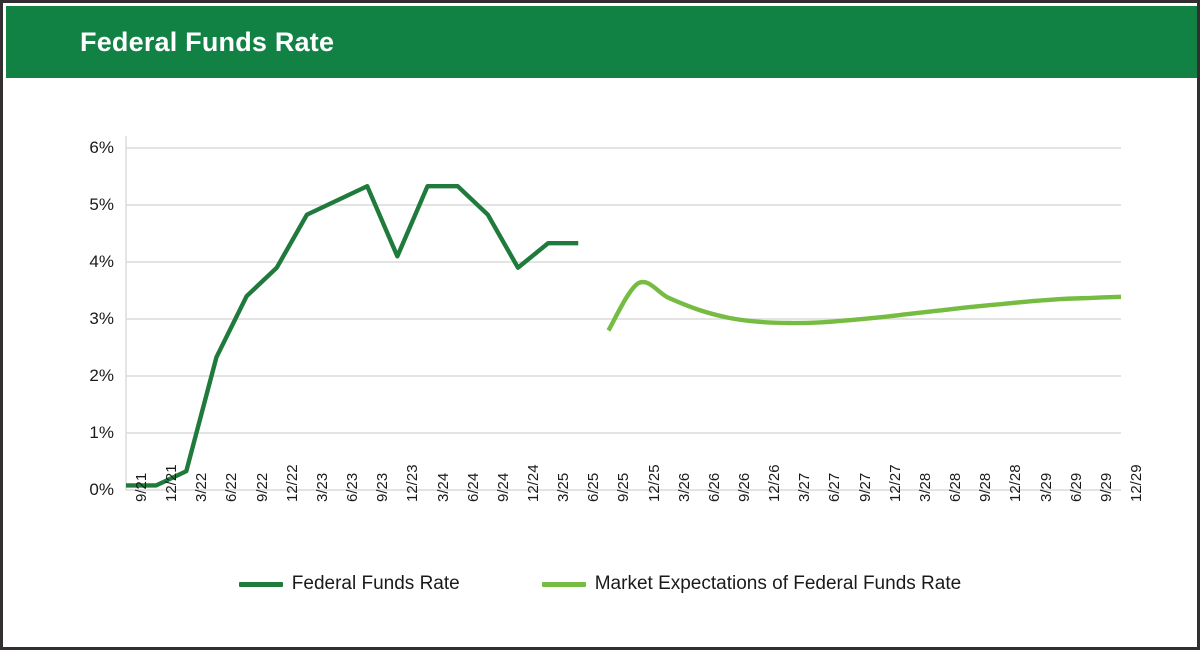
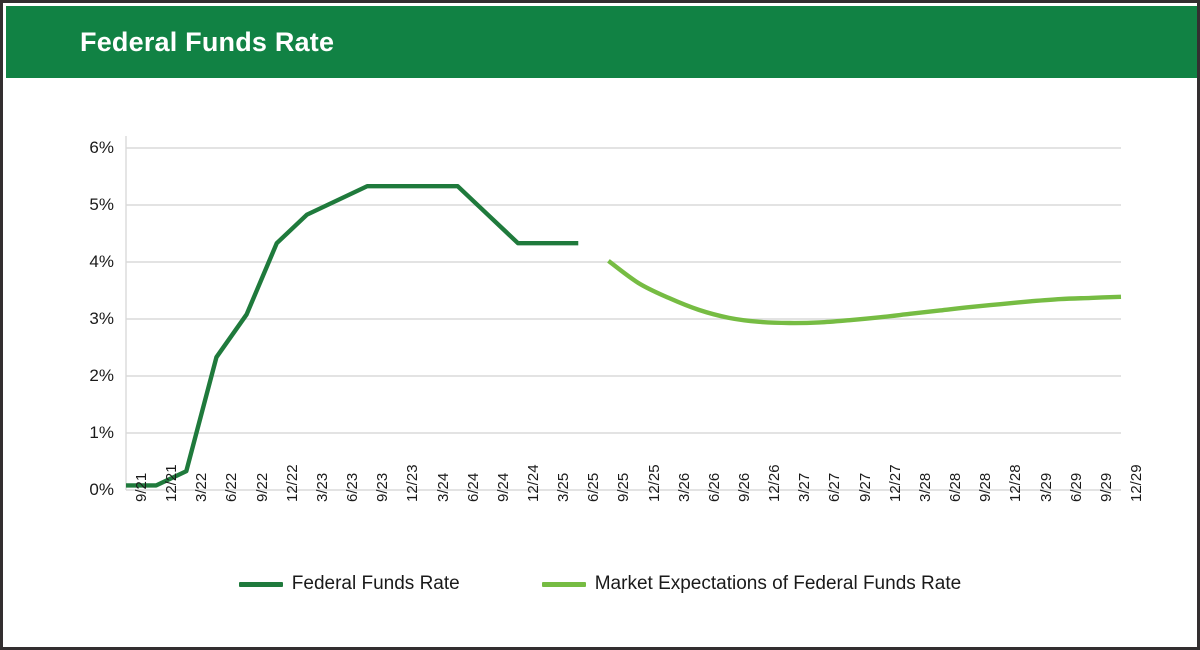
Federal Funds Rate/9/22: 3.4% -> 3.1%
Federal Funds Rate/12/22: 3.9% -> 4.3%
Federal Funds Rate/12/23: 4.1% -> 5.3%
Federal Funds Rate/12/24: 3.9% -> 4.3%
Market Expectations of Federal Funds Rate/9/25: 2.8% -> 4.0%
